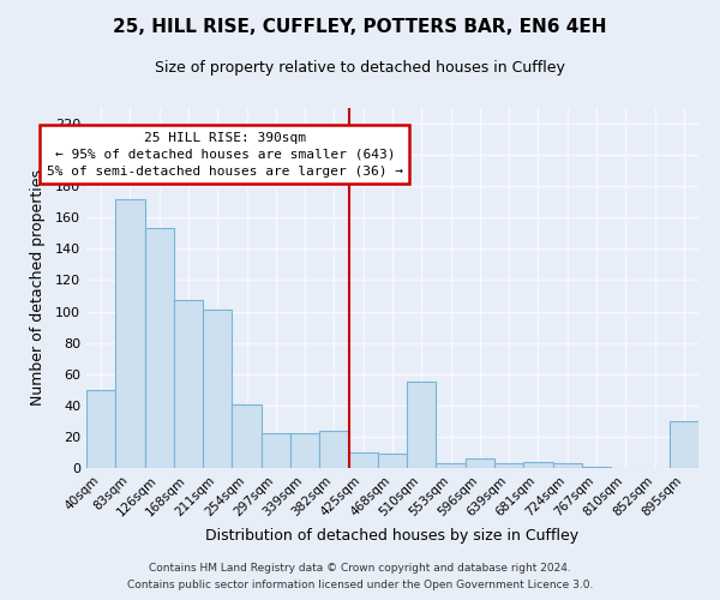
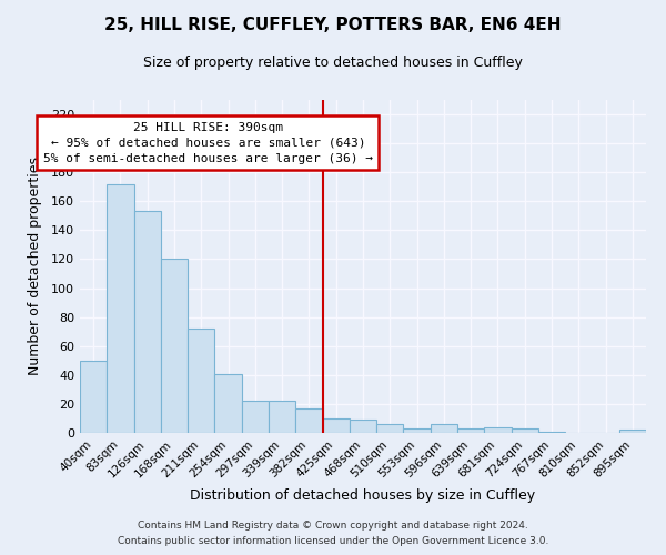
168sqm: 107 -> 120
211sqm: 101 -> 72
382sqm: 24 -> 17
510sqm: 55 -> 6
895sqm: 30 -> 2
